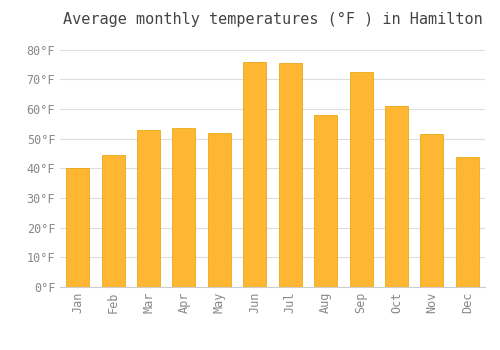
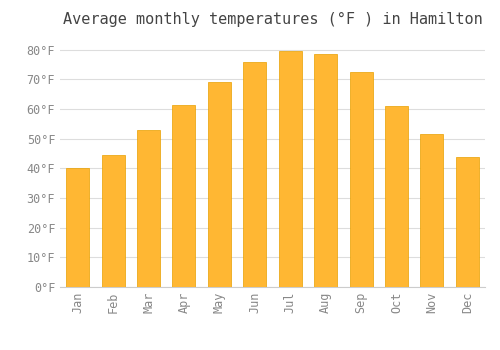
Apr: 53.5°F -> 61.5°F
May: 52.0°F -> 69.0°F
Jul: 75.5°F -> 79.5°F
Aug: 58.0°F -> 78.5°F
